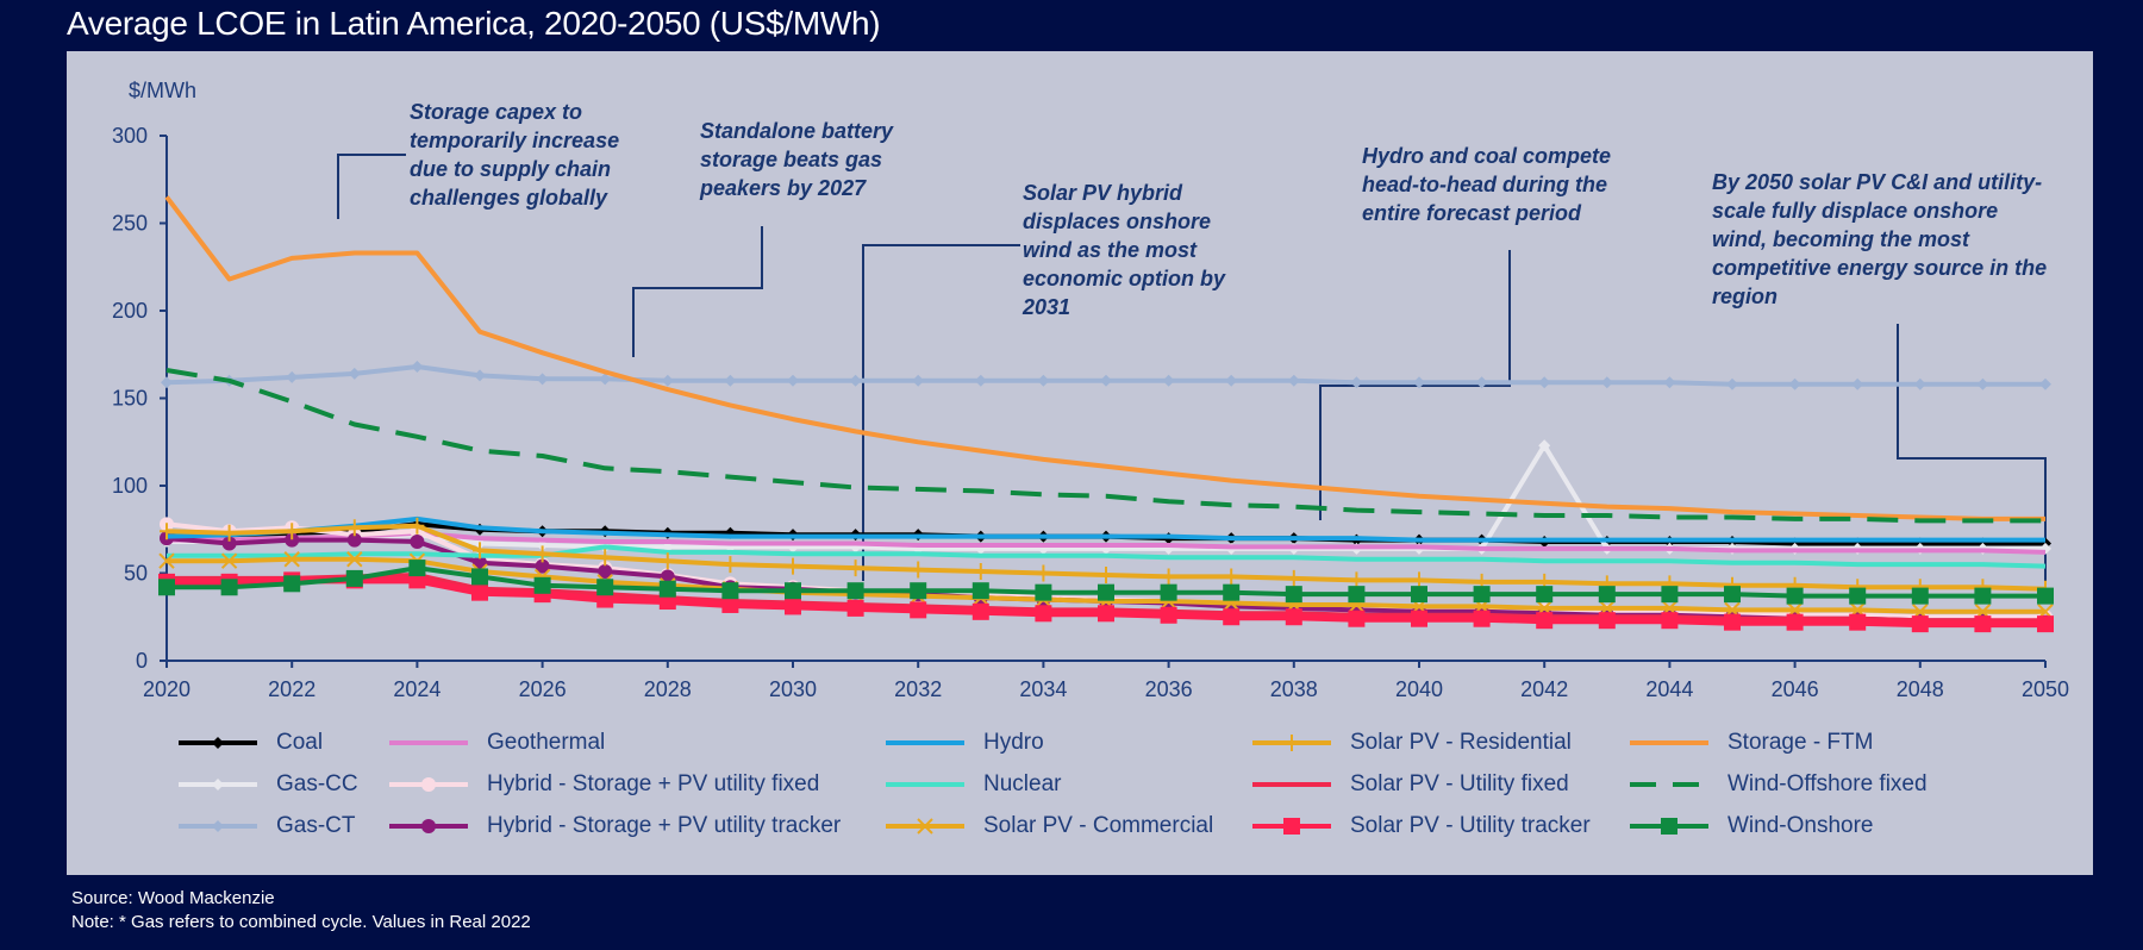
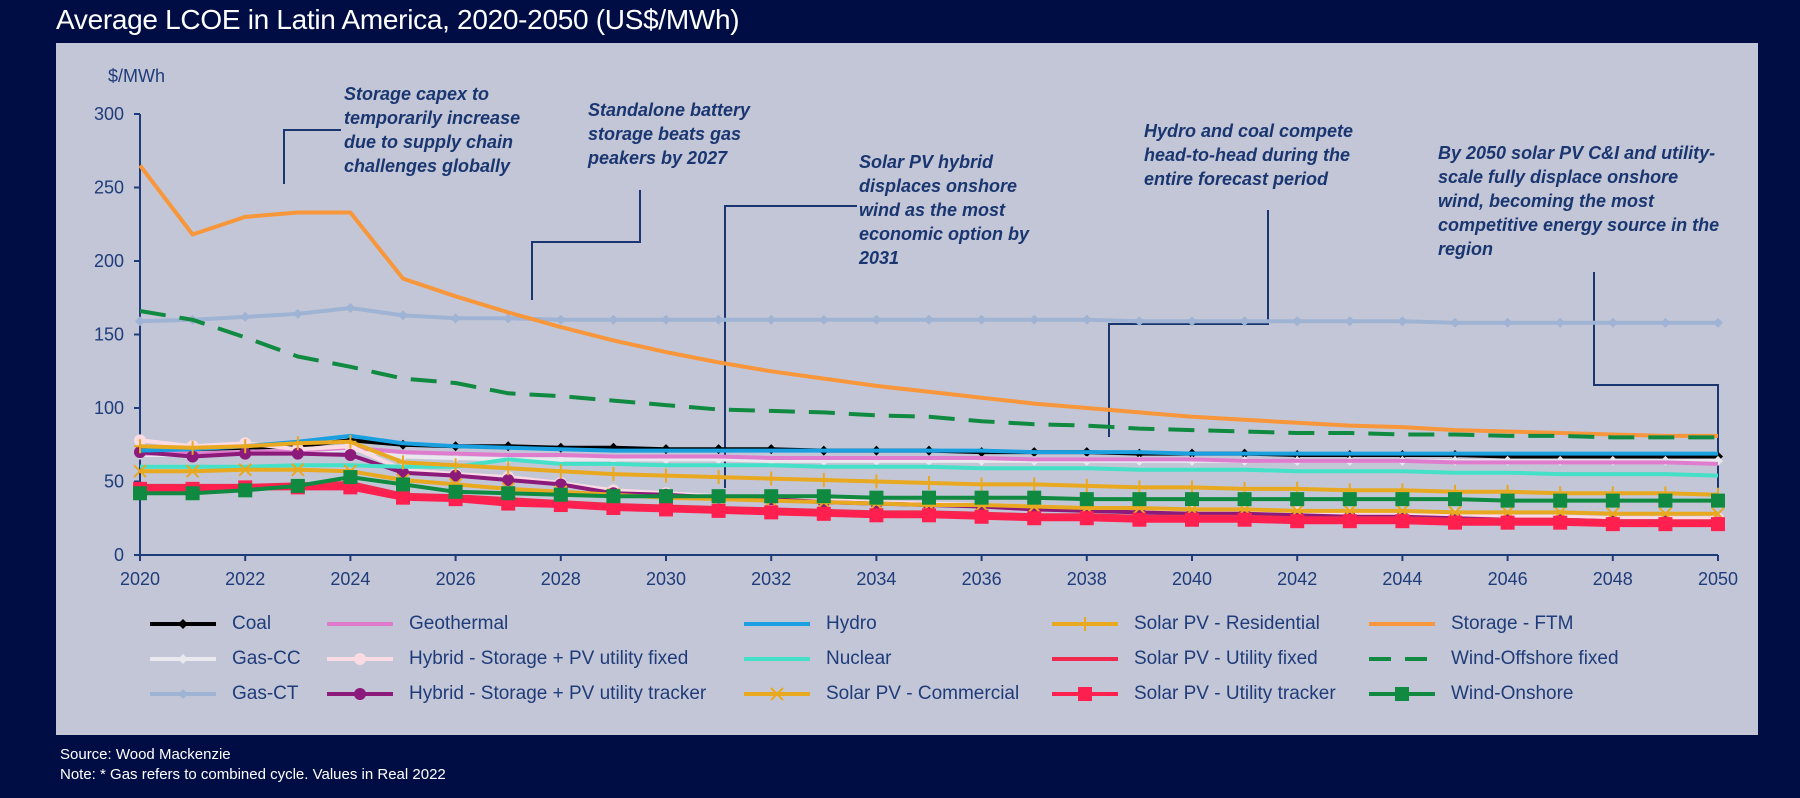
Gas-CC/2042: 123 -> 64
